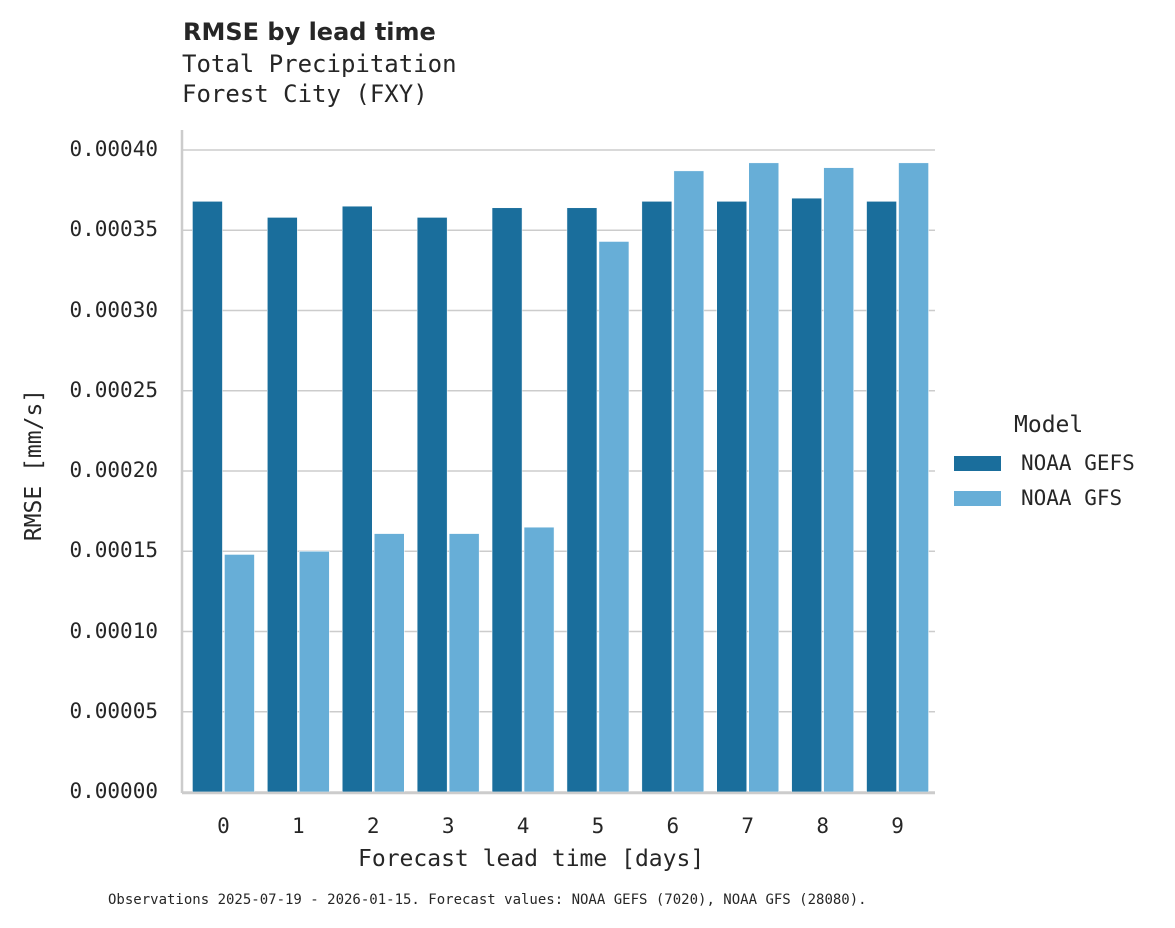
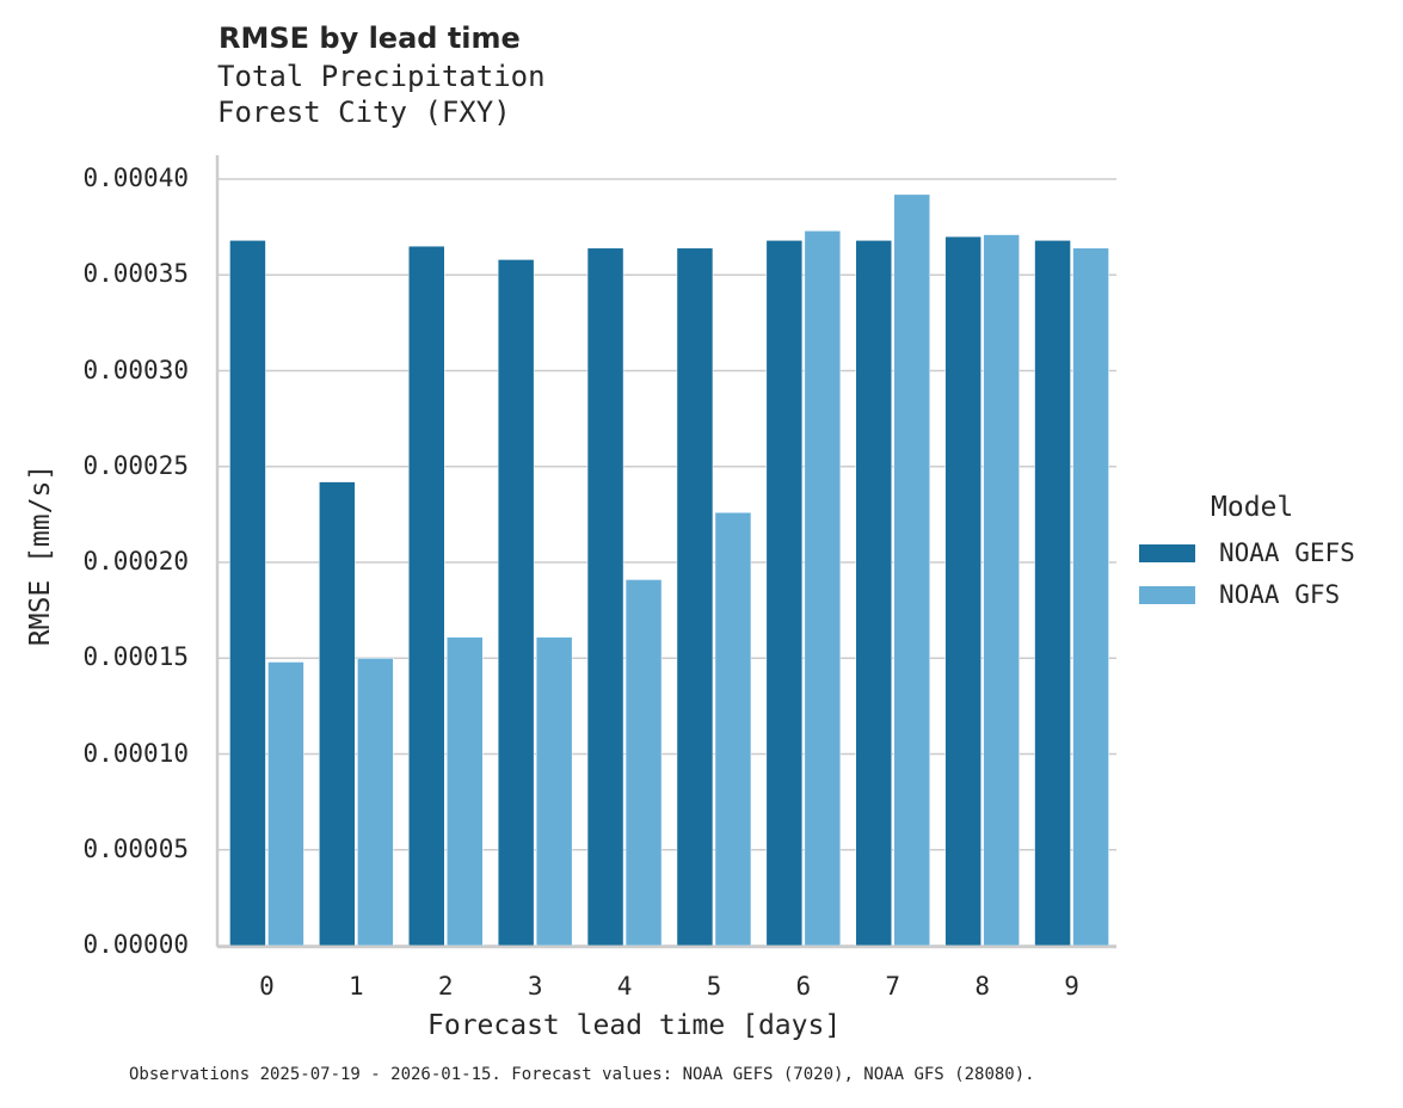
NOAA GEFS/1: 0.000358 -> 0.000242
NOAA GFS/4: 0.000165 -> 0.000191
NOAA GFS/5: 0.000343 -> 0.000226
NOAA GFS/6: 0.000387 -> 0.000373
NOAA GFS/8: 0.000389 -> 0.000371
NOAA GFS/9: 0.000392 -> 0.000364
